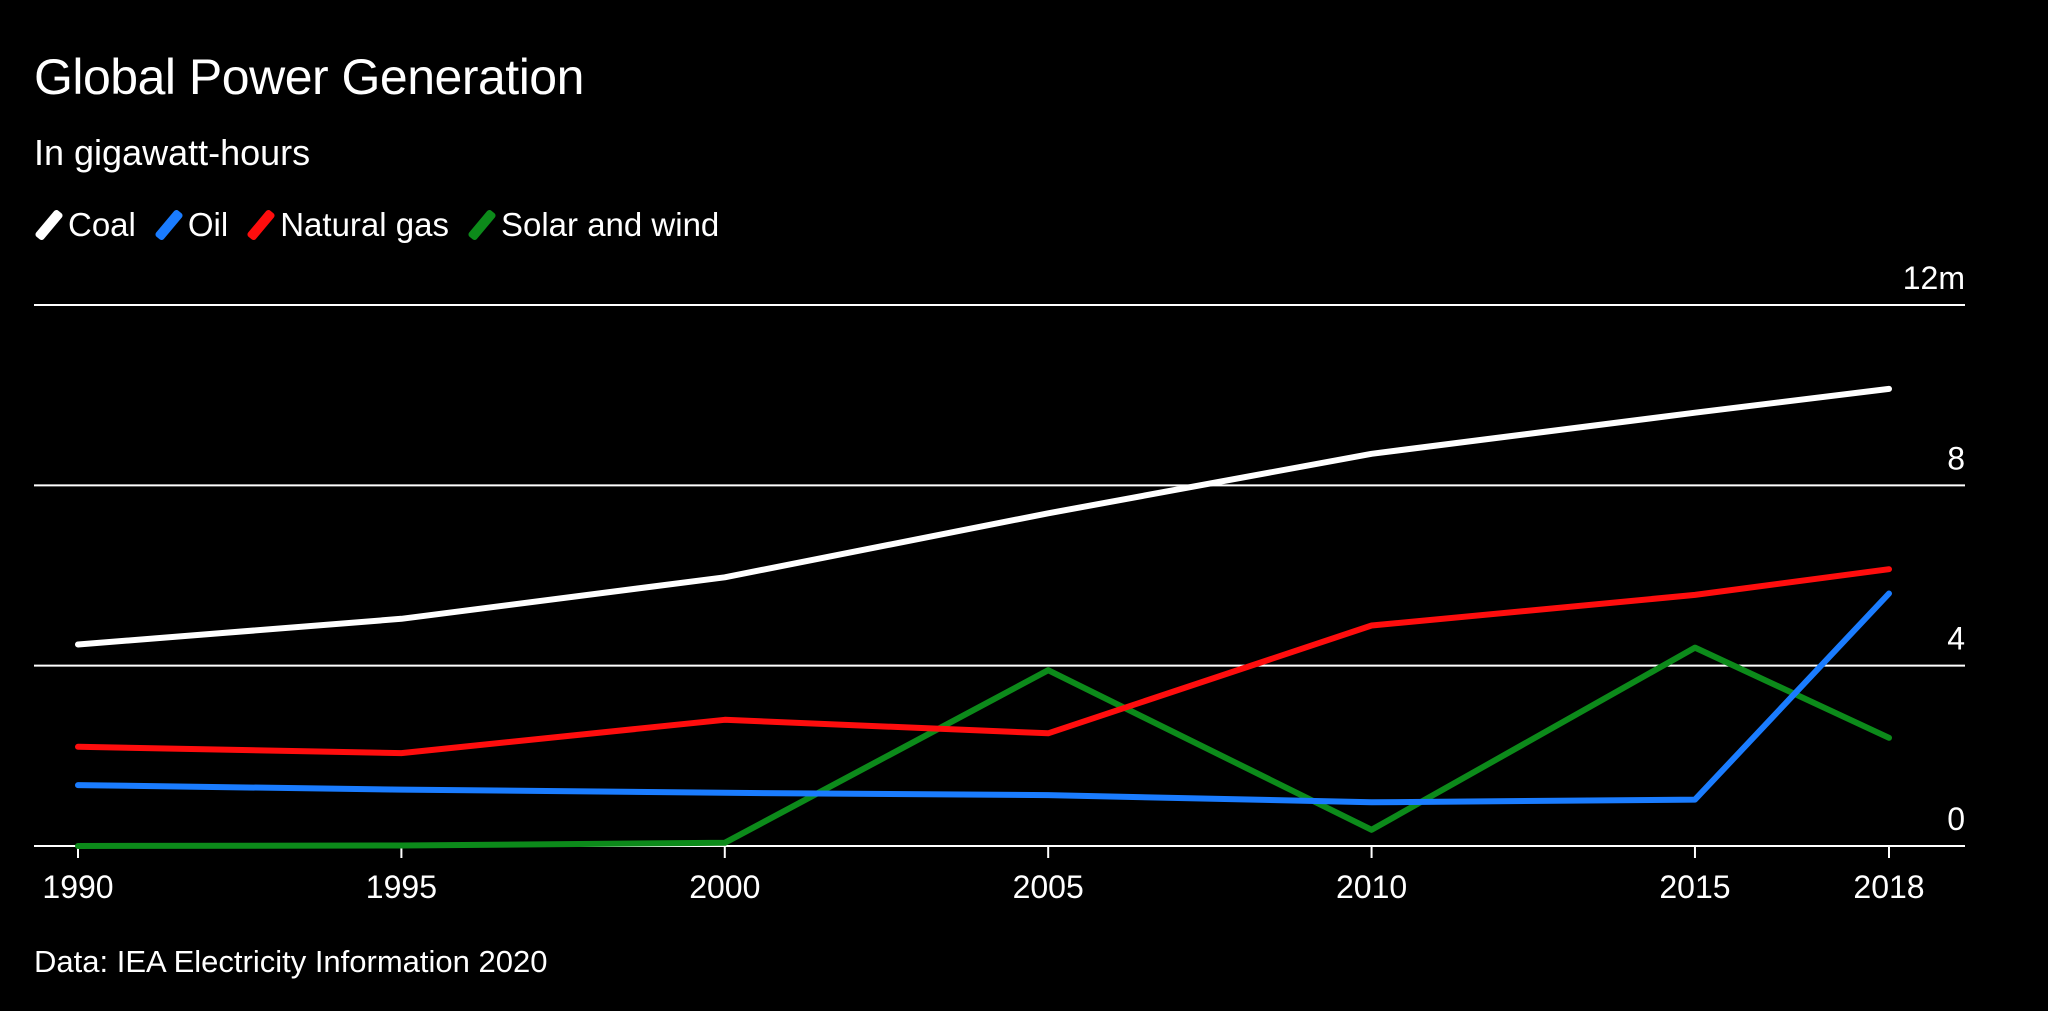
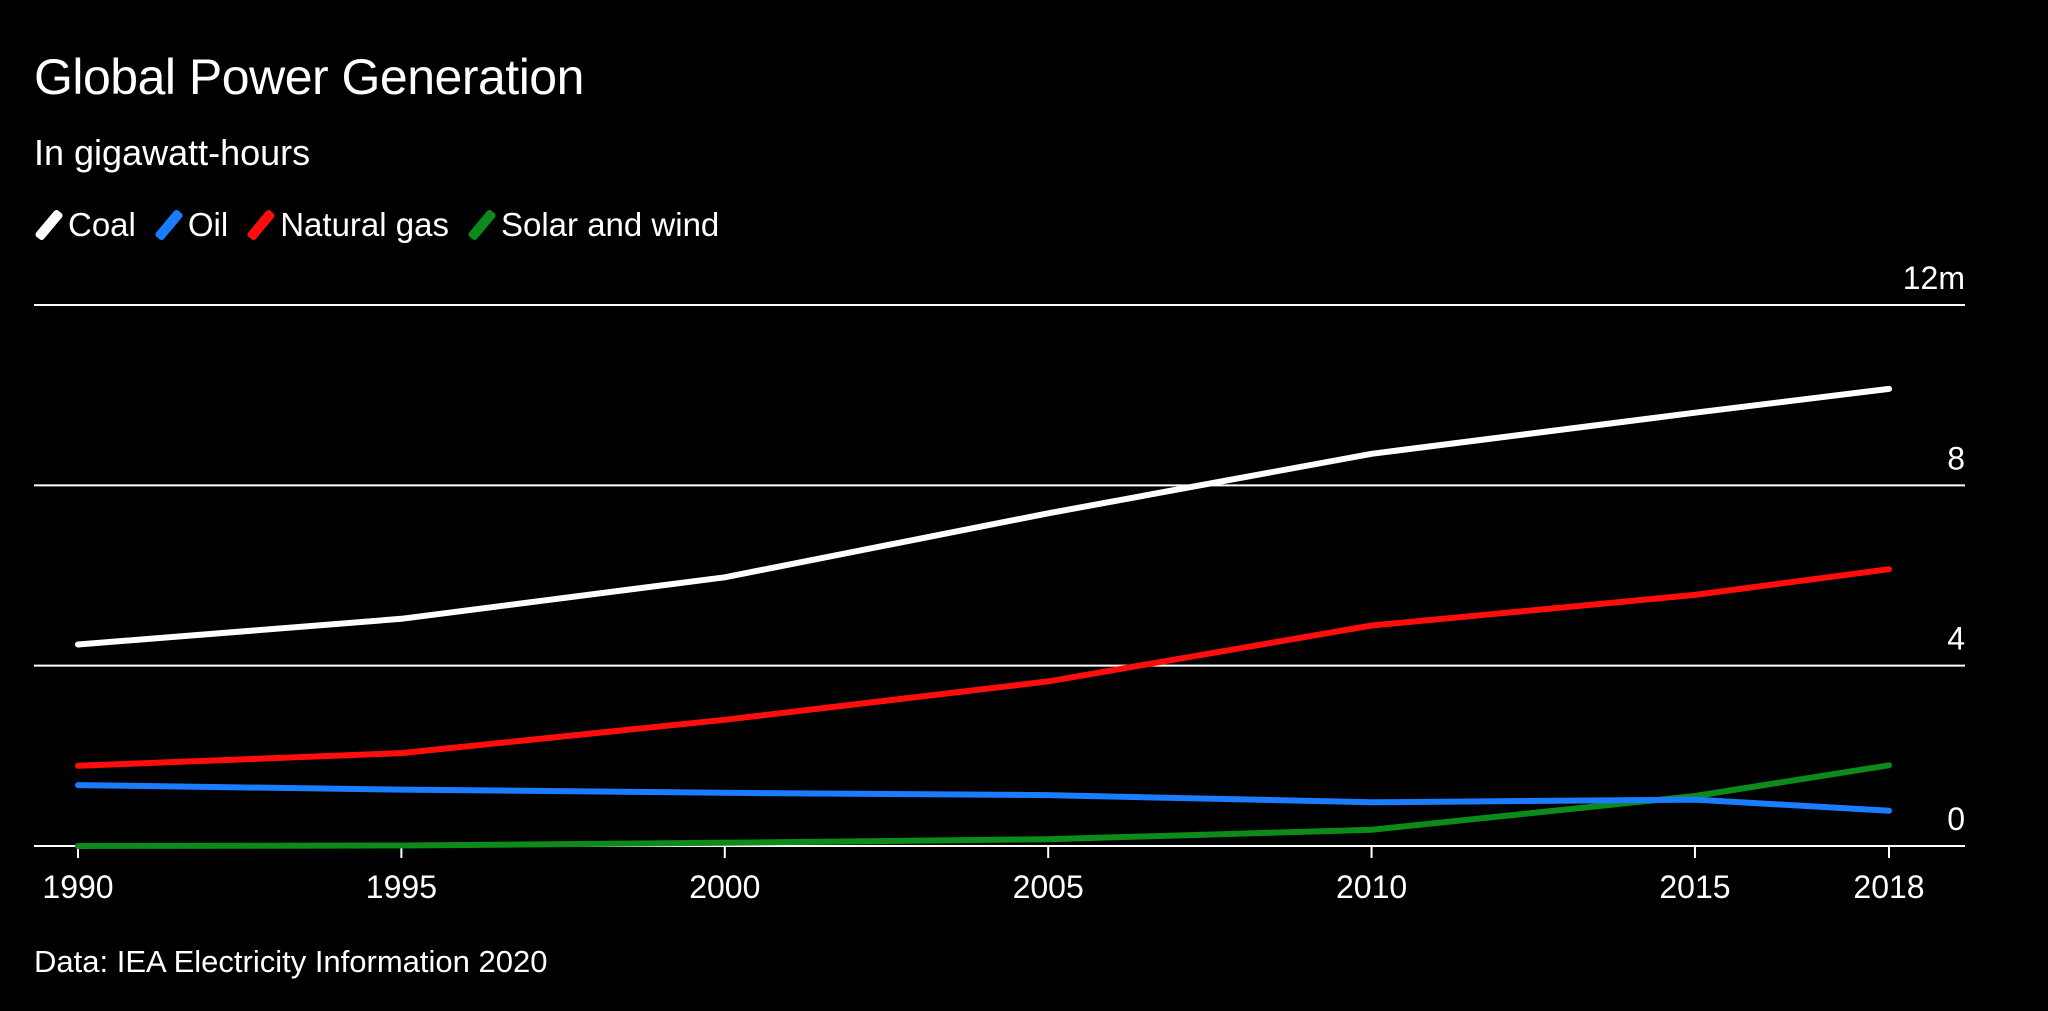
Natural gas/1990: 2.2m -> 1.8m
Natural gas/2005: 2.5m -> 3.6m
Solar and wind/2005: 3.9m -> 0.1m
Solar and wind/2015: 4.4m -> 1.1m
Oil/2018: 5.6m -> 0.8m
Solar and wind/2018: 2.4m -> 1.8m
